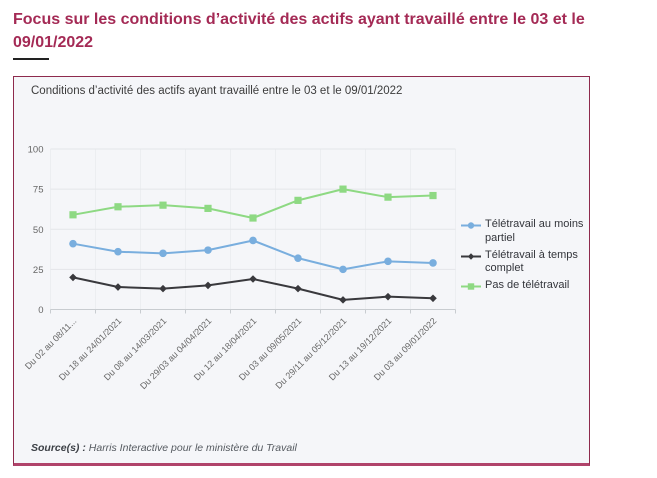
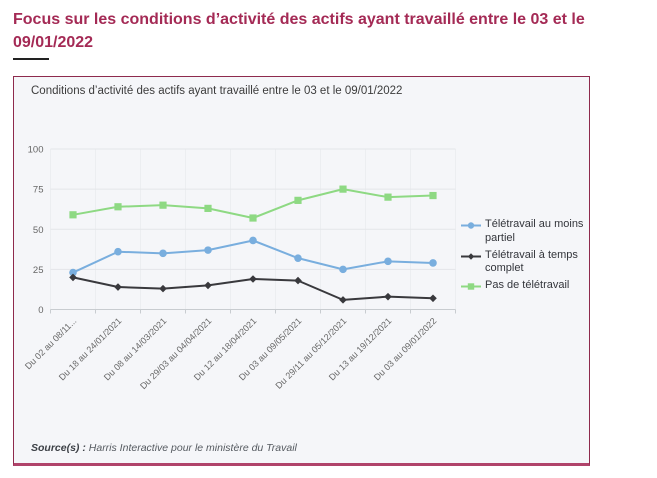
Télétravail au moins partiel/Du 02 au 08/11...: 41 -> 23
Télétravail à temps complet/Du 03 au 09/05/2021: 13 -> 18
